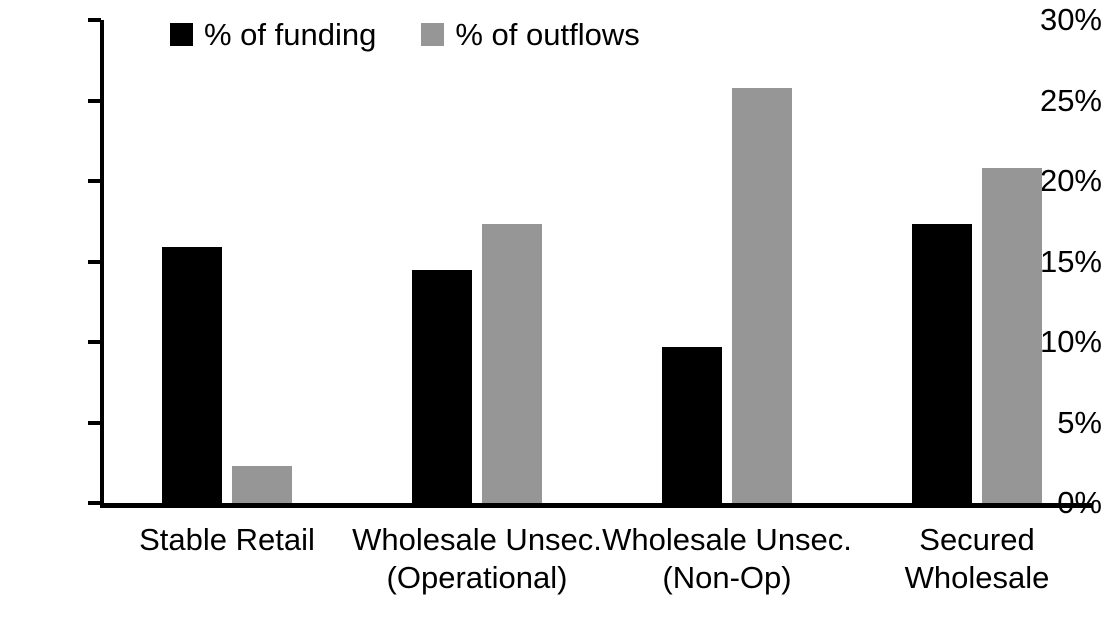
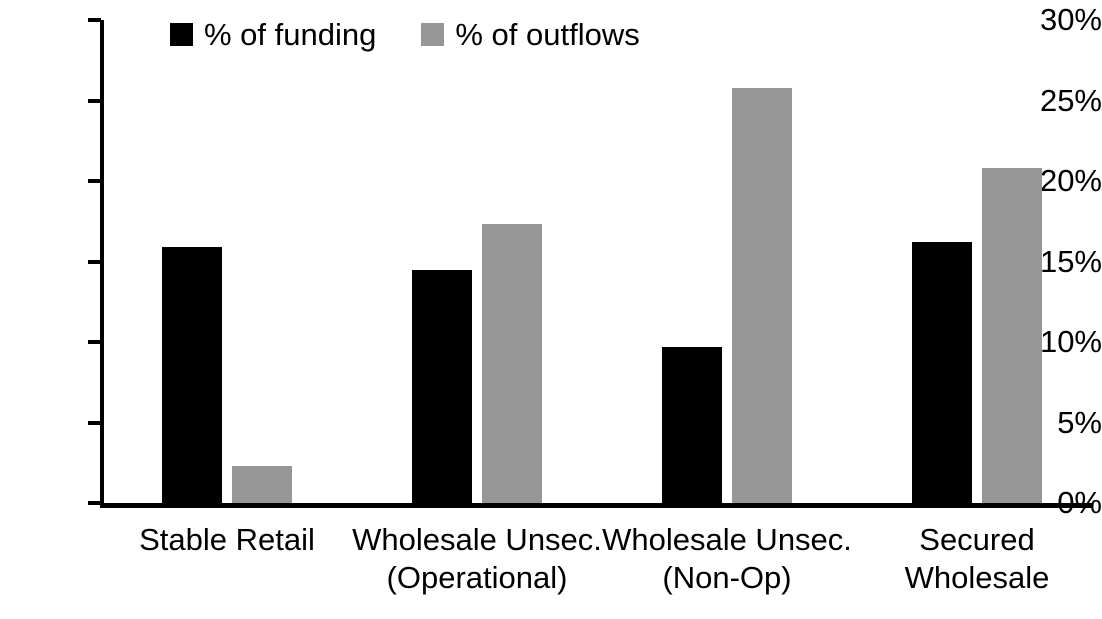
% of funding/Secured Wholesale: 17.3% -> 16.2%
